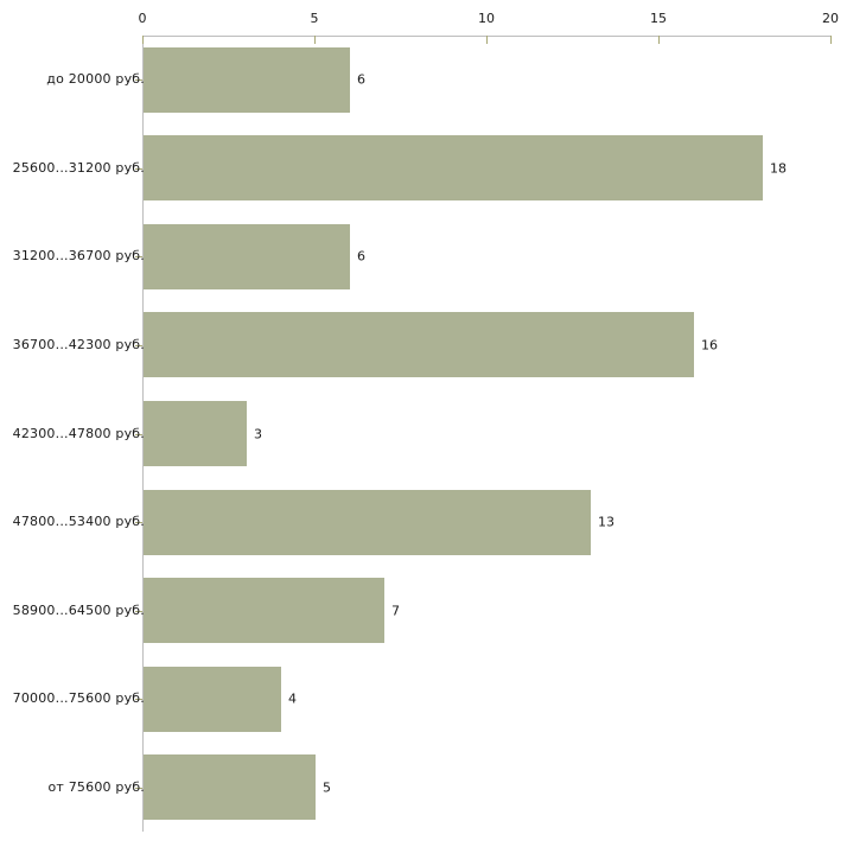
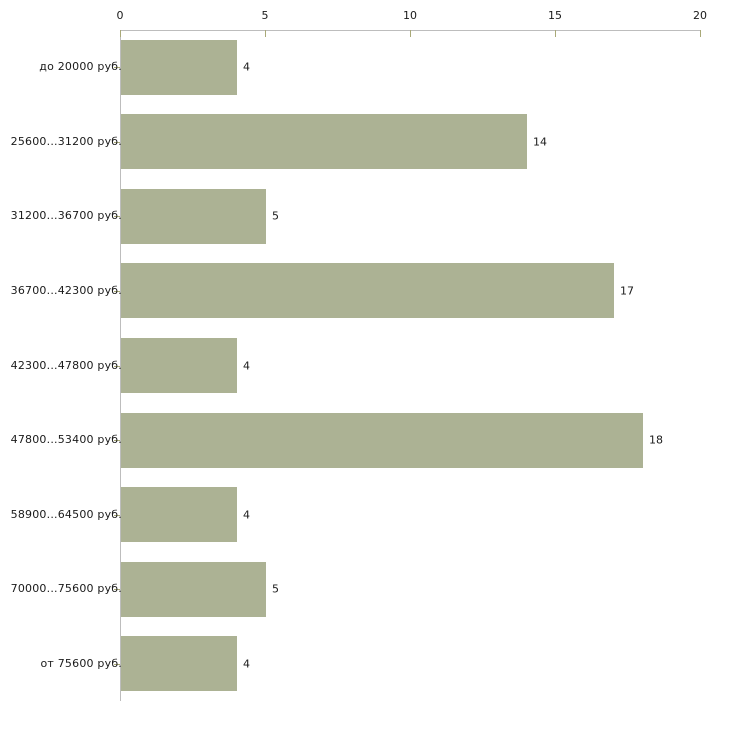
до 20000 руб.: 6 -> 4
25600...31200 руб.: 18 -> 14
31200...36700 руб.: 6 -> 5
36700...42300 руб.: 16 -> 17
42300...47800 руб.: 3 -> 4
47800...53400 руб.: 13 -> 18
58900...64500 руб.: 7 -> 4
70000...75600 руб.: 4 -> 5
от 75600 руб.: 5 -> 4
